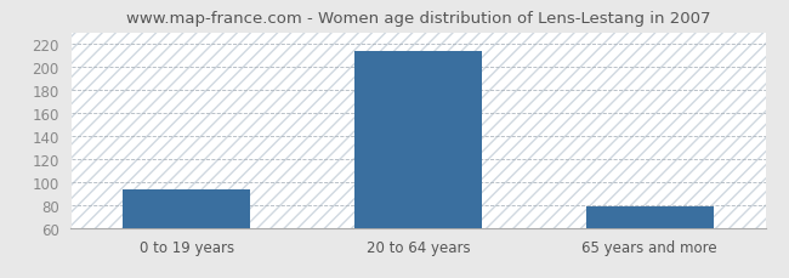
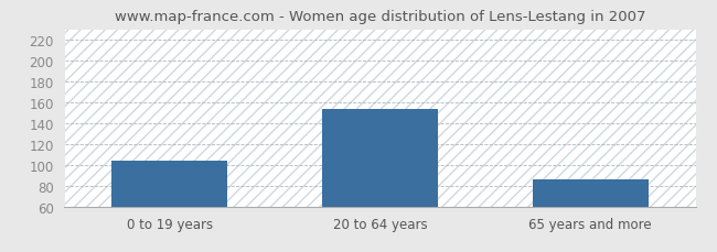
0 to 19 years: 93 -> 104
20 to 64 years: 214 -> 154
65 years and more: 79 -> 86
